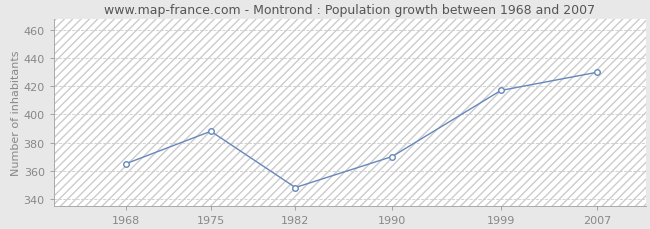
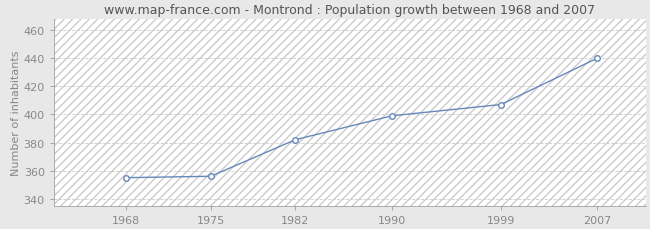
1968: 365 -> 355
1975: 388 -> 356
1982: 348 -> 382
1990: 370 -> 399
1999: 417 -> 407
2007: 430 -> 440
